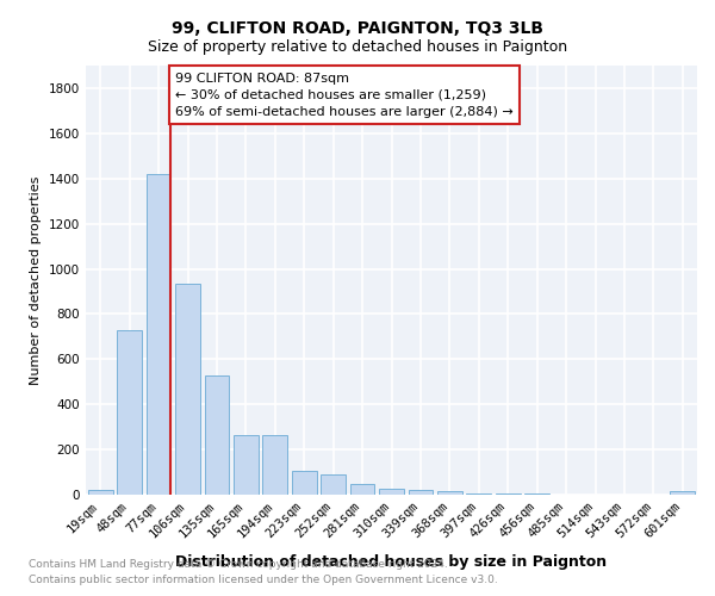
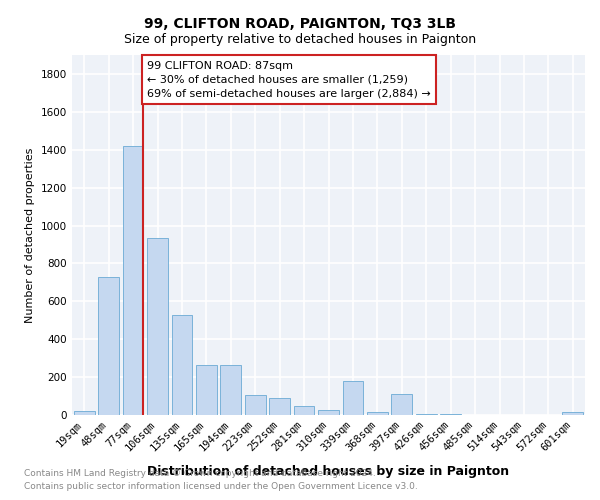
339sqm: 20 -> 180
397sqm: 0 -> 110
